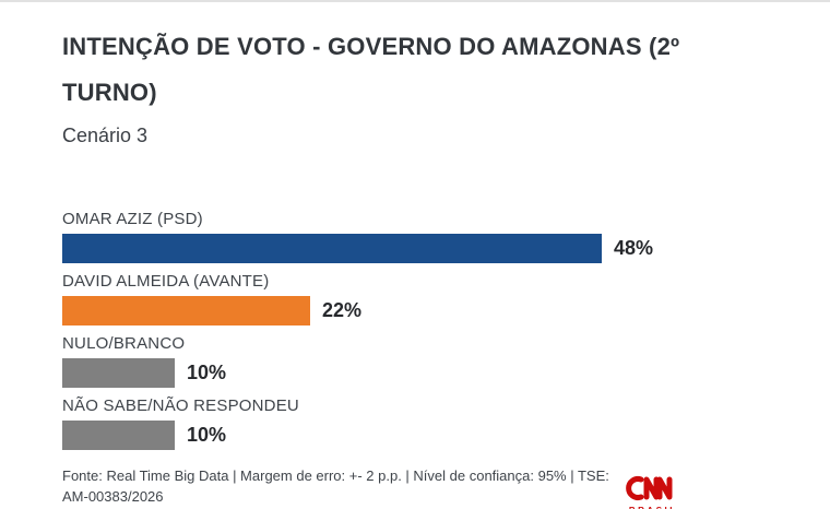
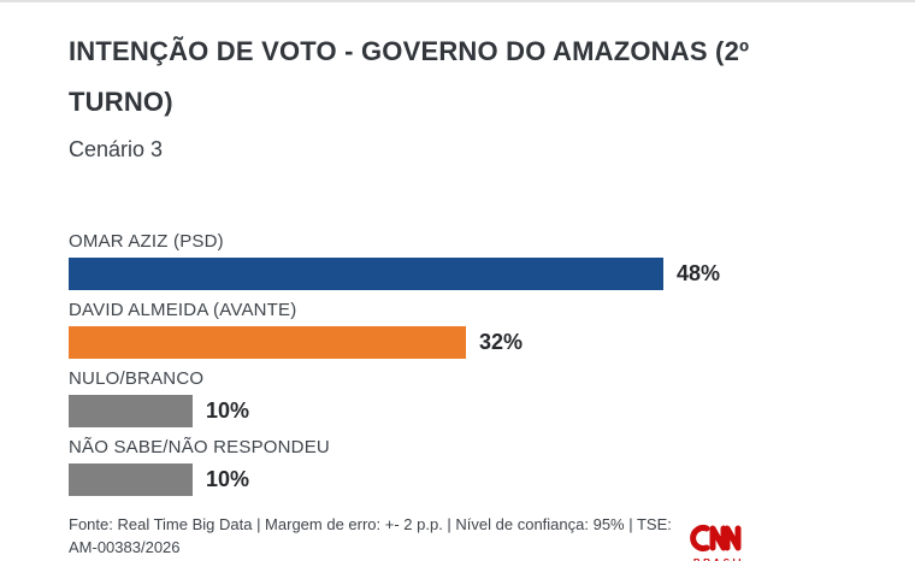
DAVID ALMEIDA (AVANTE): 22% -> 32%
